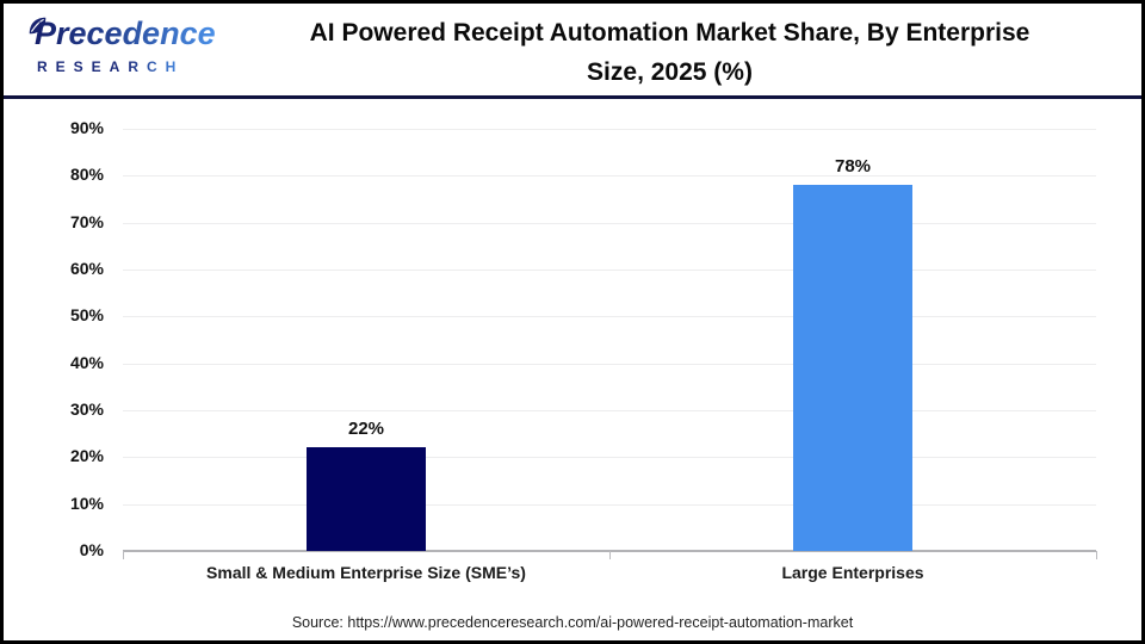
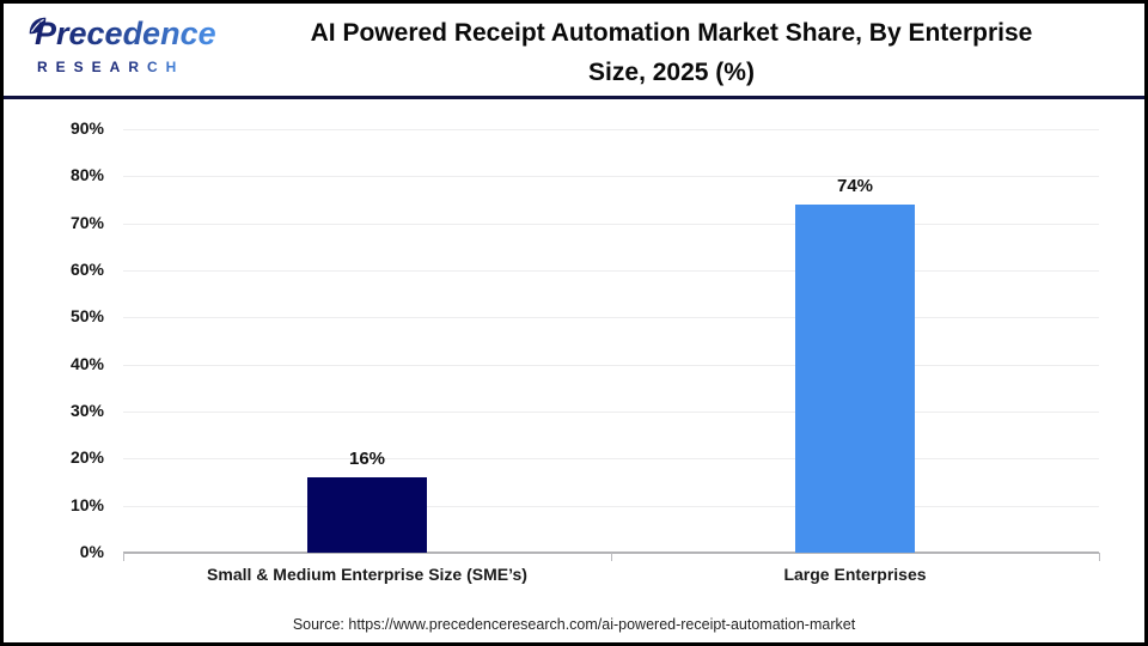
Small & Medium Enterprise Size (SME’s): 22% -> 16%
Large Enterprises: 78% -> 74%
